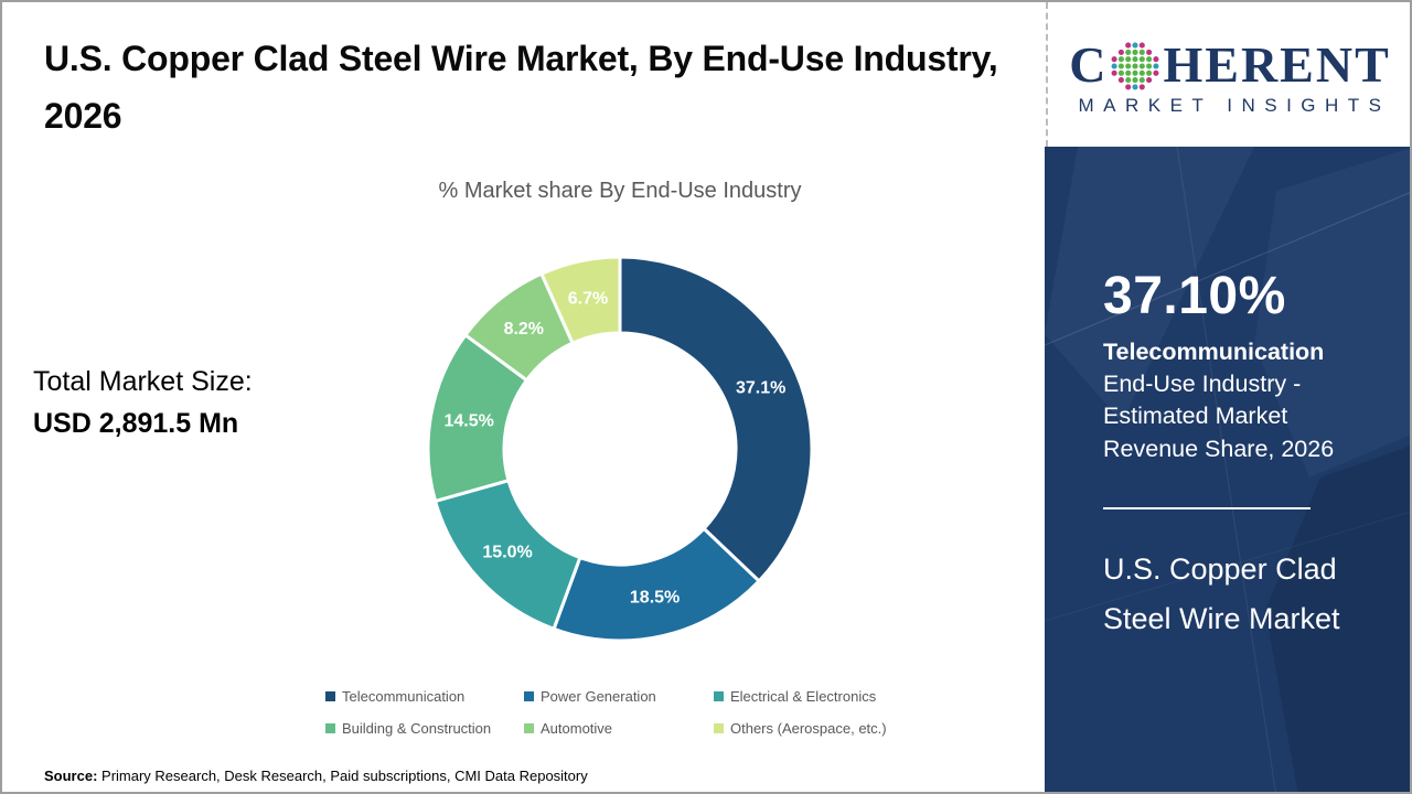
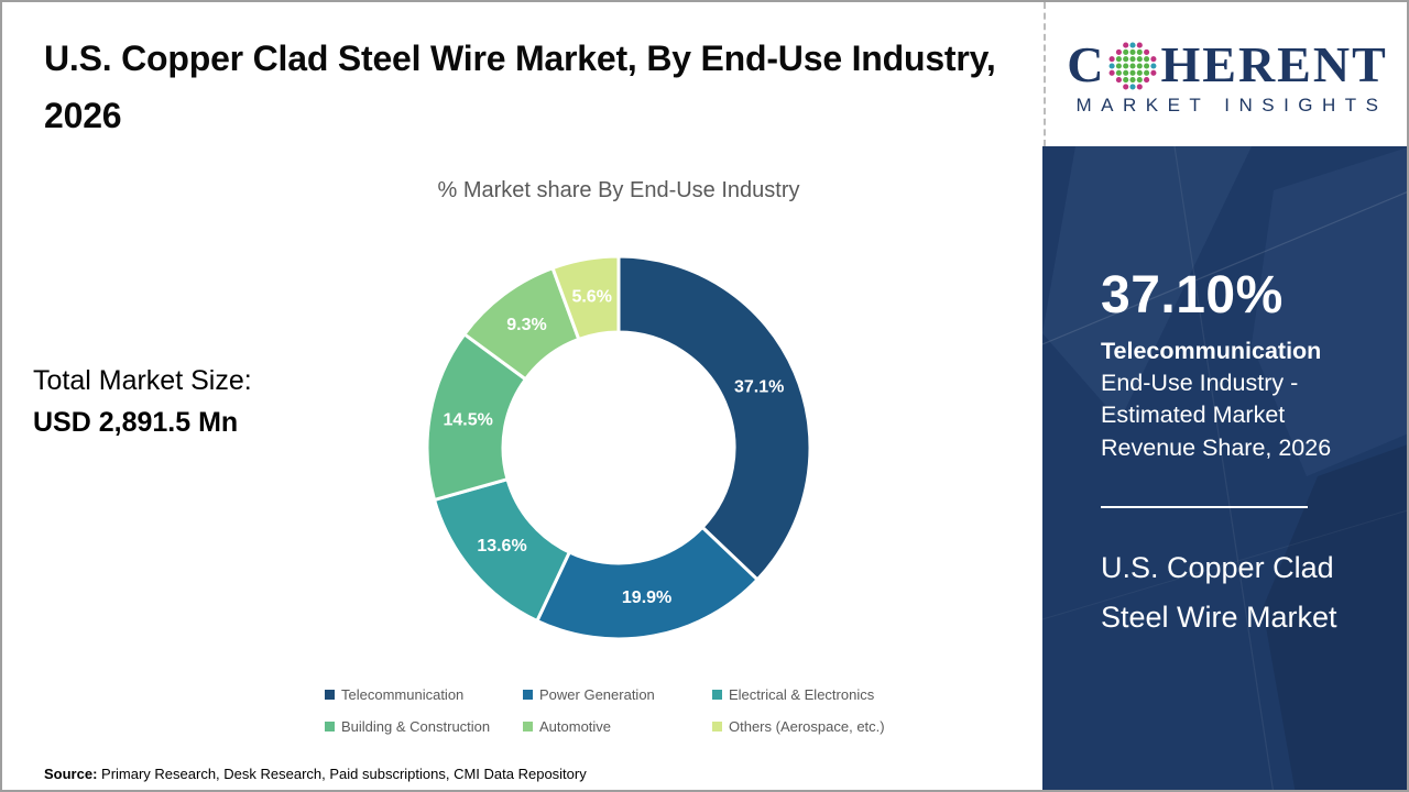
Power Generation: 18.5% -> 19.9%
Electrical & Electronics: 15.0% -> 13.6%
Automotive: 8.2% -> 9.3%
Others (Aerospace, etc.): 6.7% -> 5.6%
